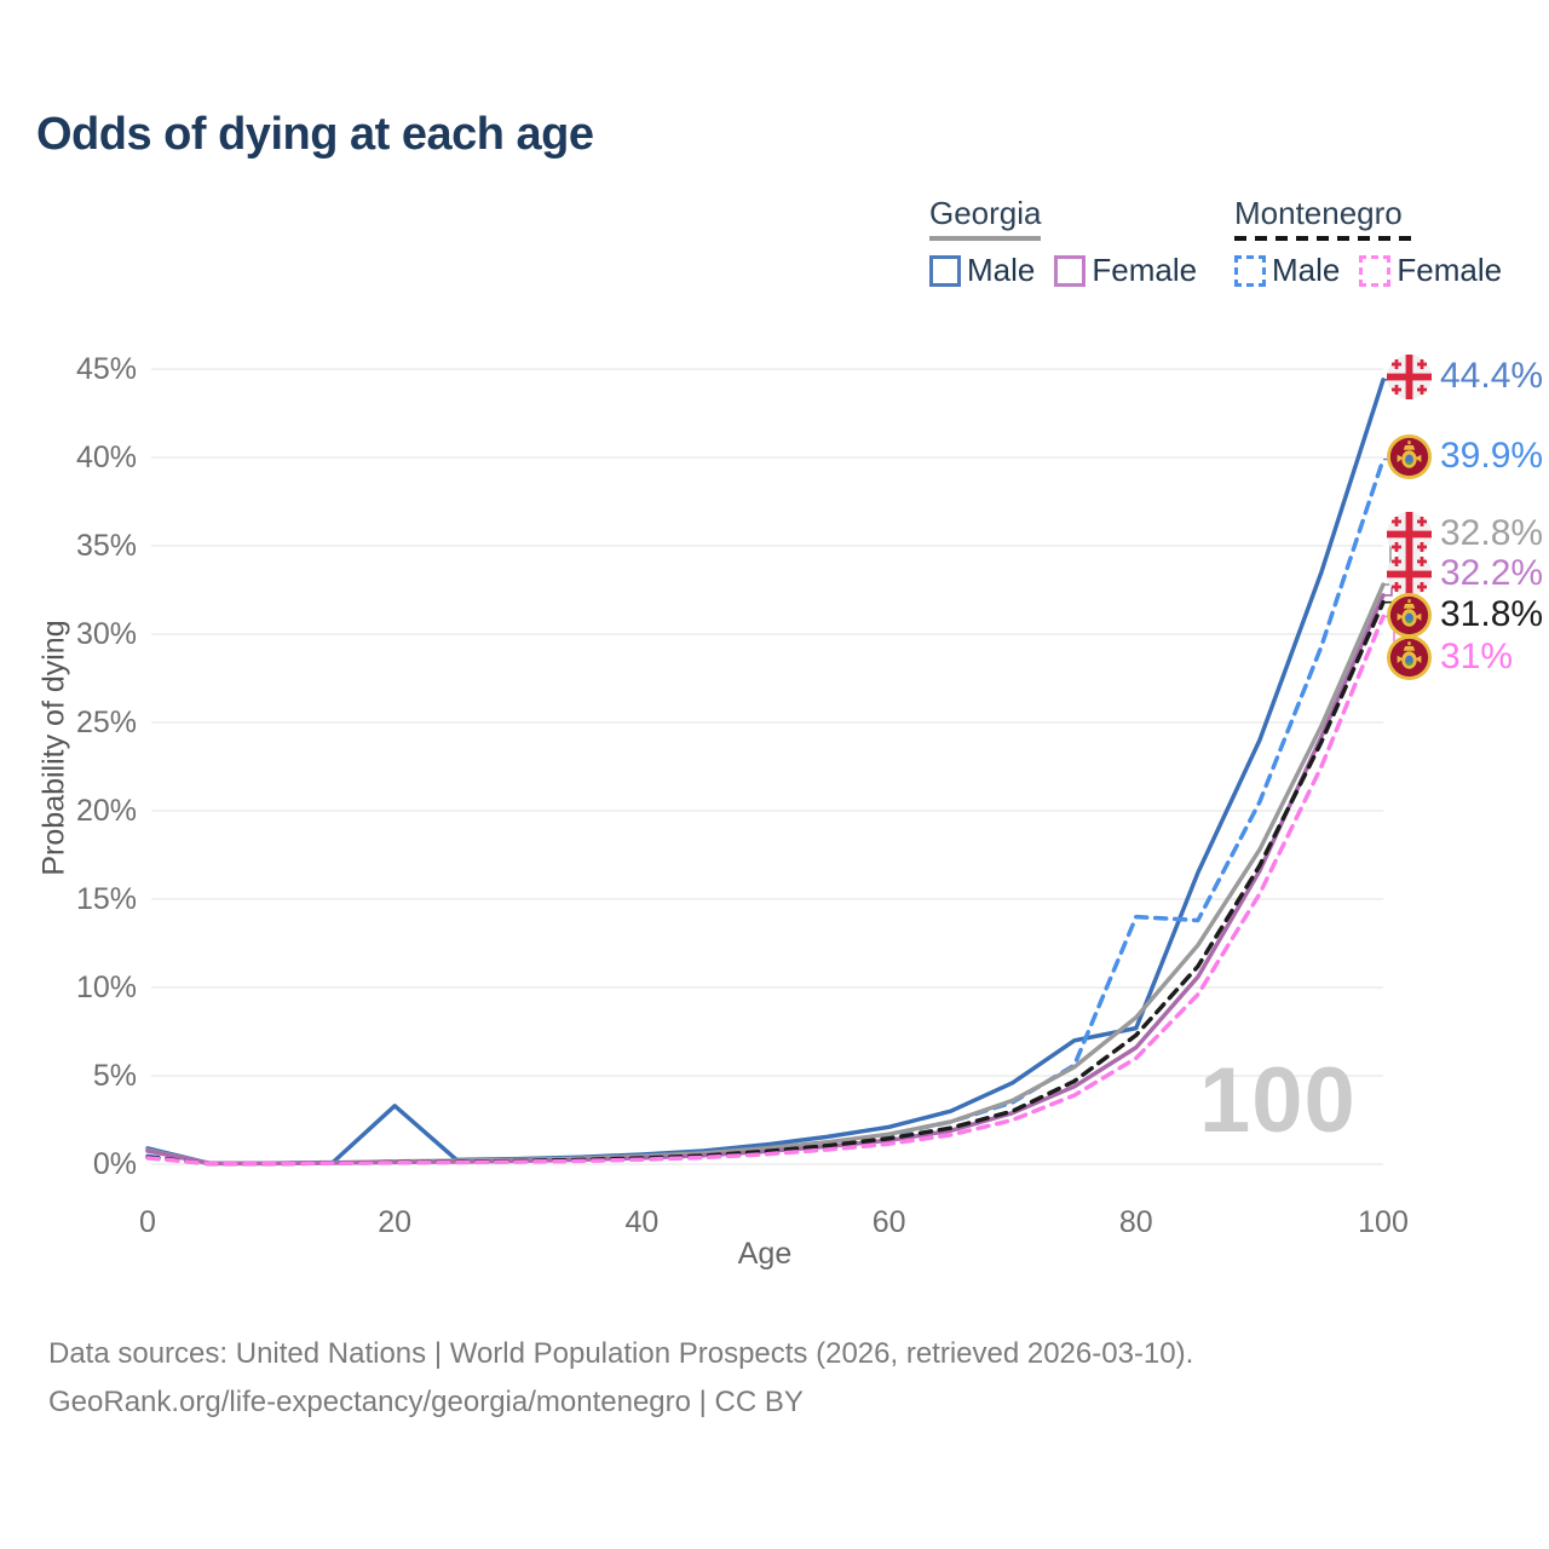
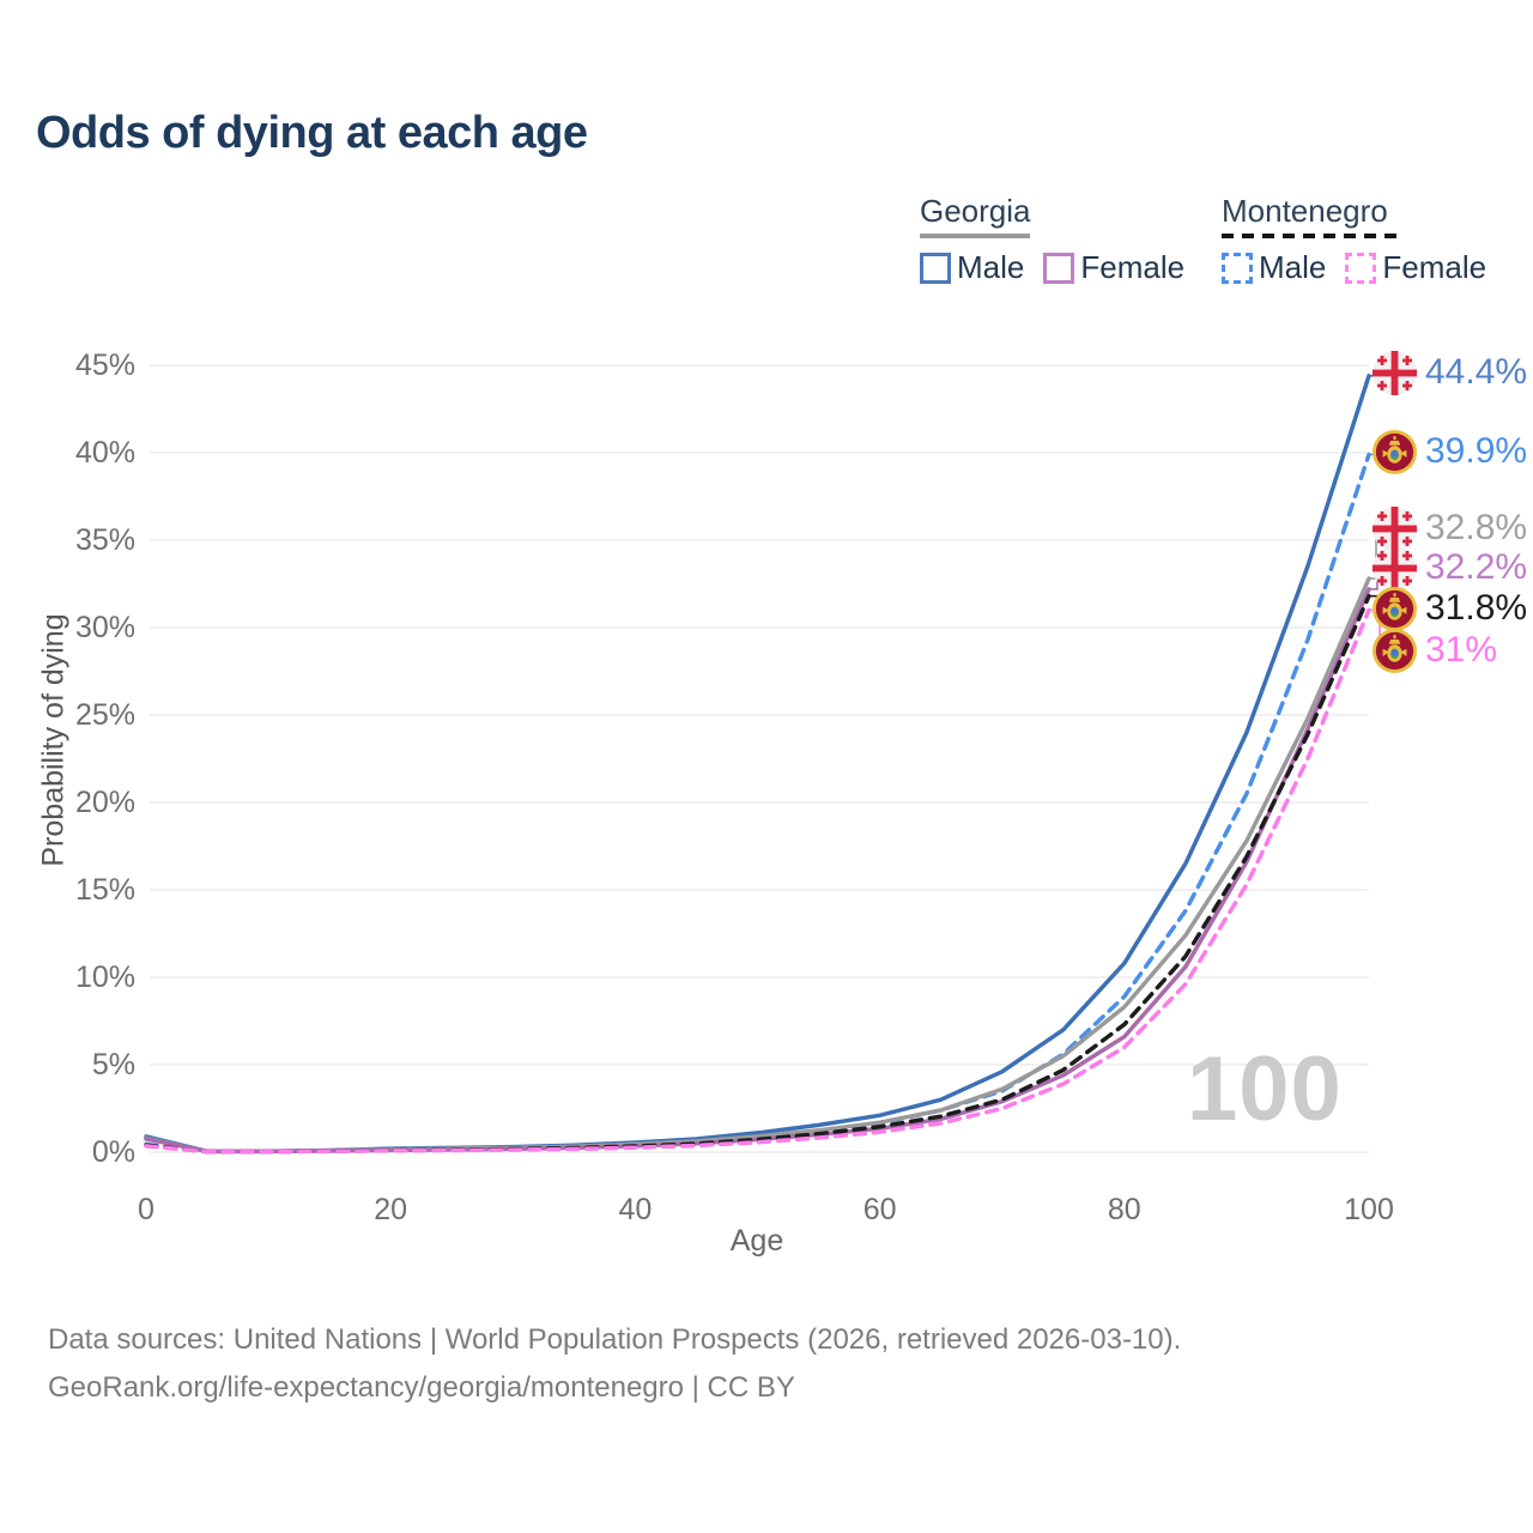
Georgia Male/20: 3.3% -> 0.2%
Georgia Male/80: 7.7% -> 10.8%
Montenegro Male/80: 14.0% -> 8.9%
